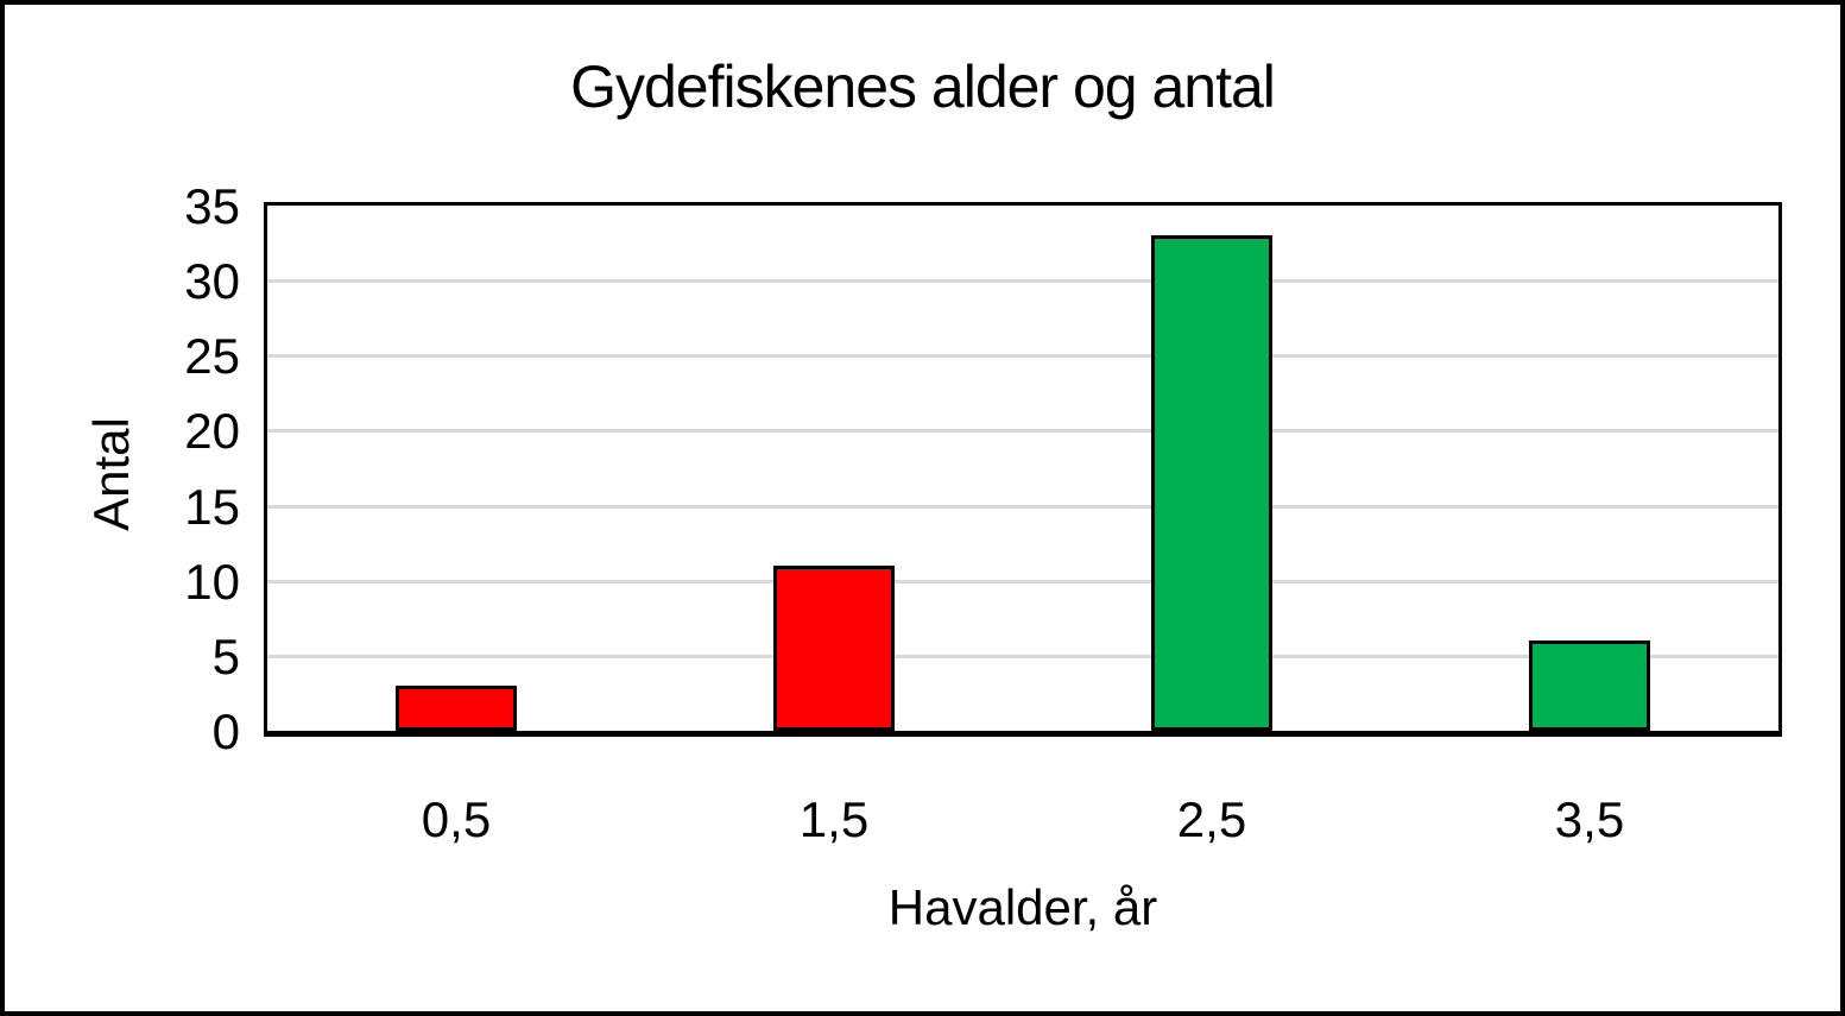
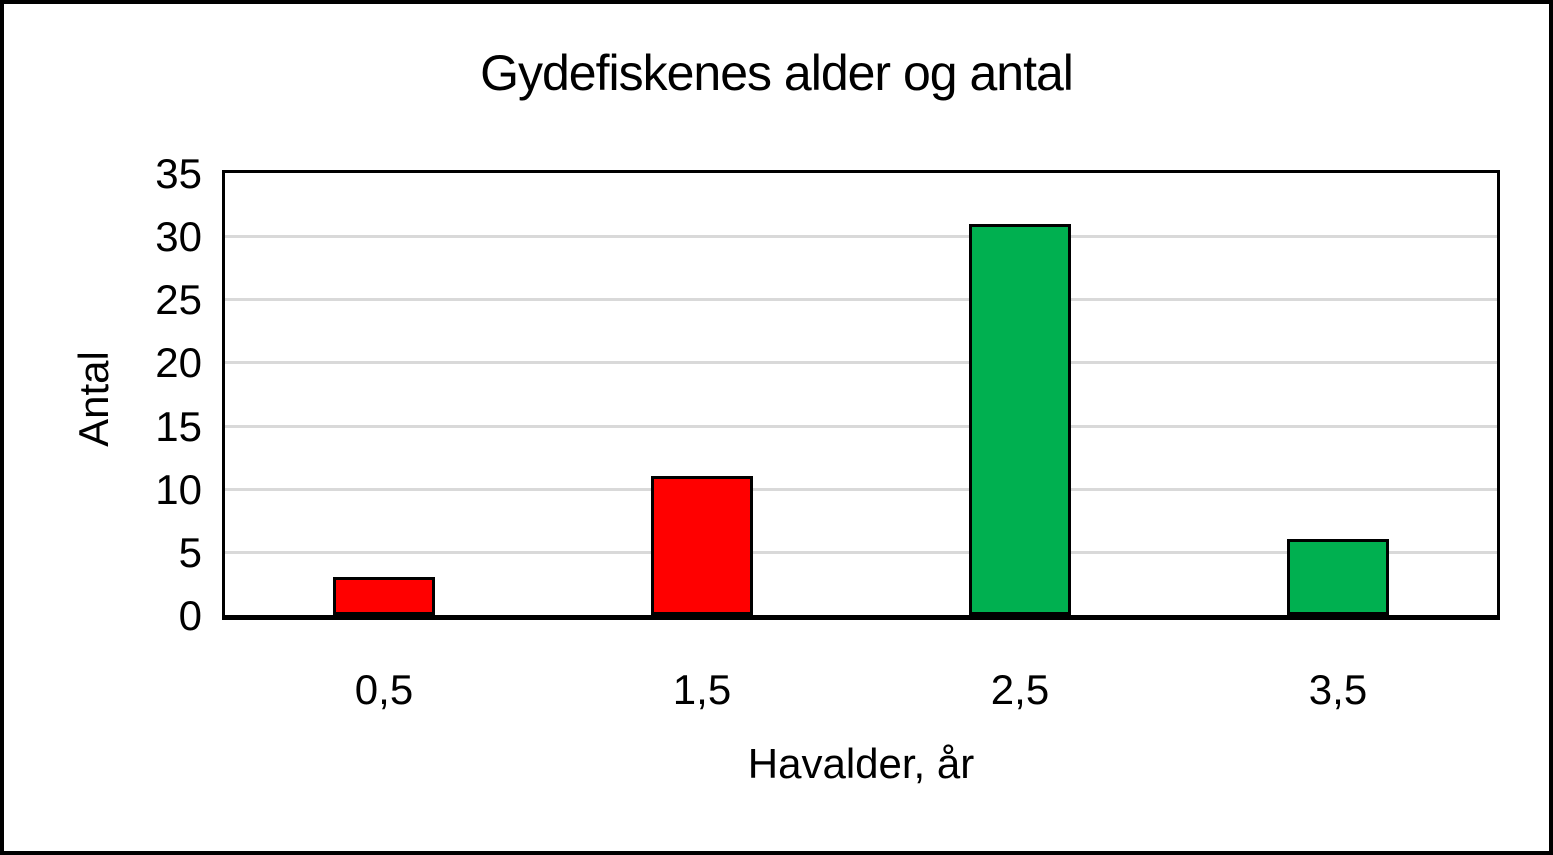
2,5: 33 -> 31
